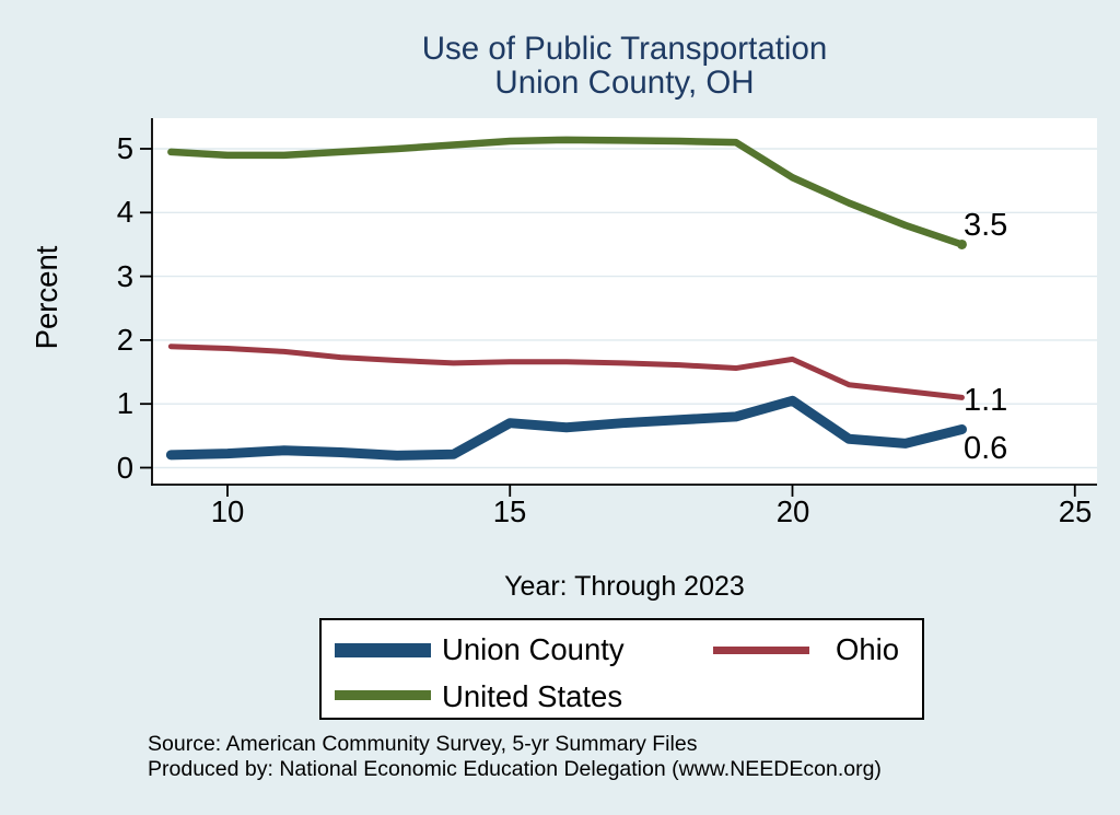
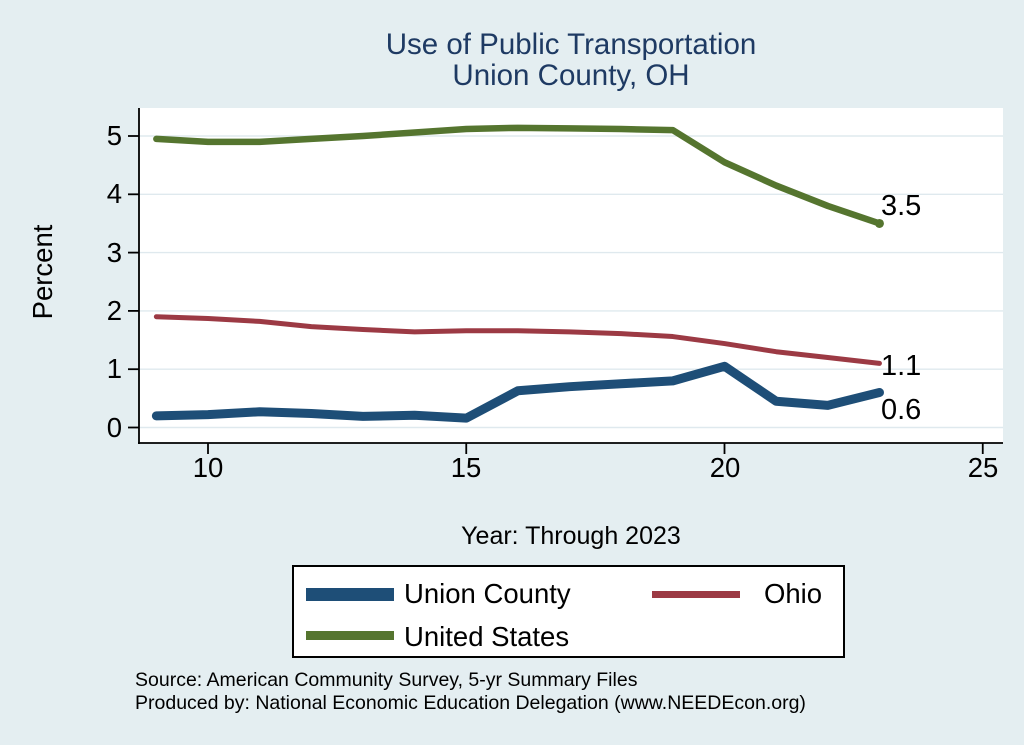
Union County/15: 0.7 -> 0.2
Ohio/20: 1.7 -> 1.4
